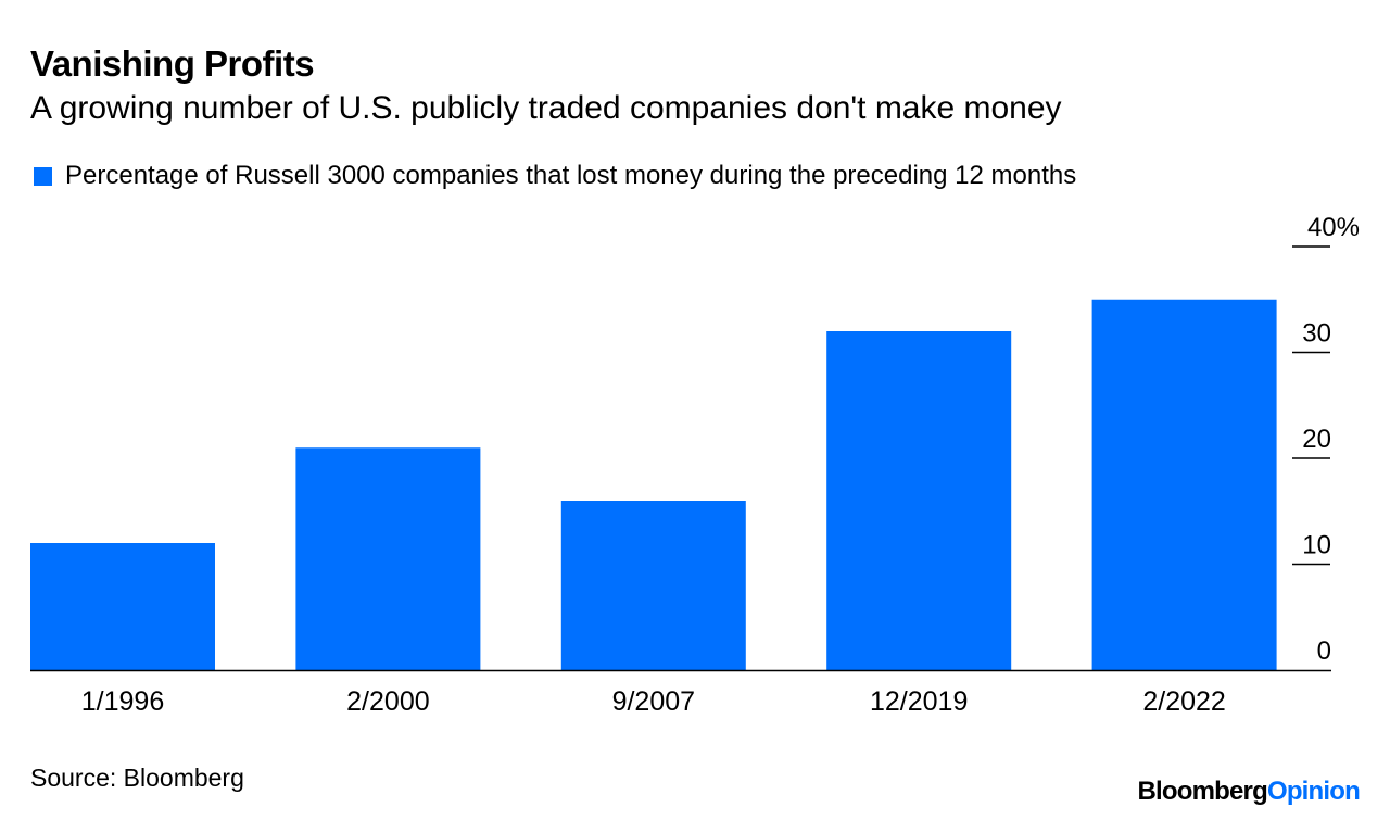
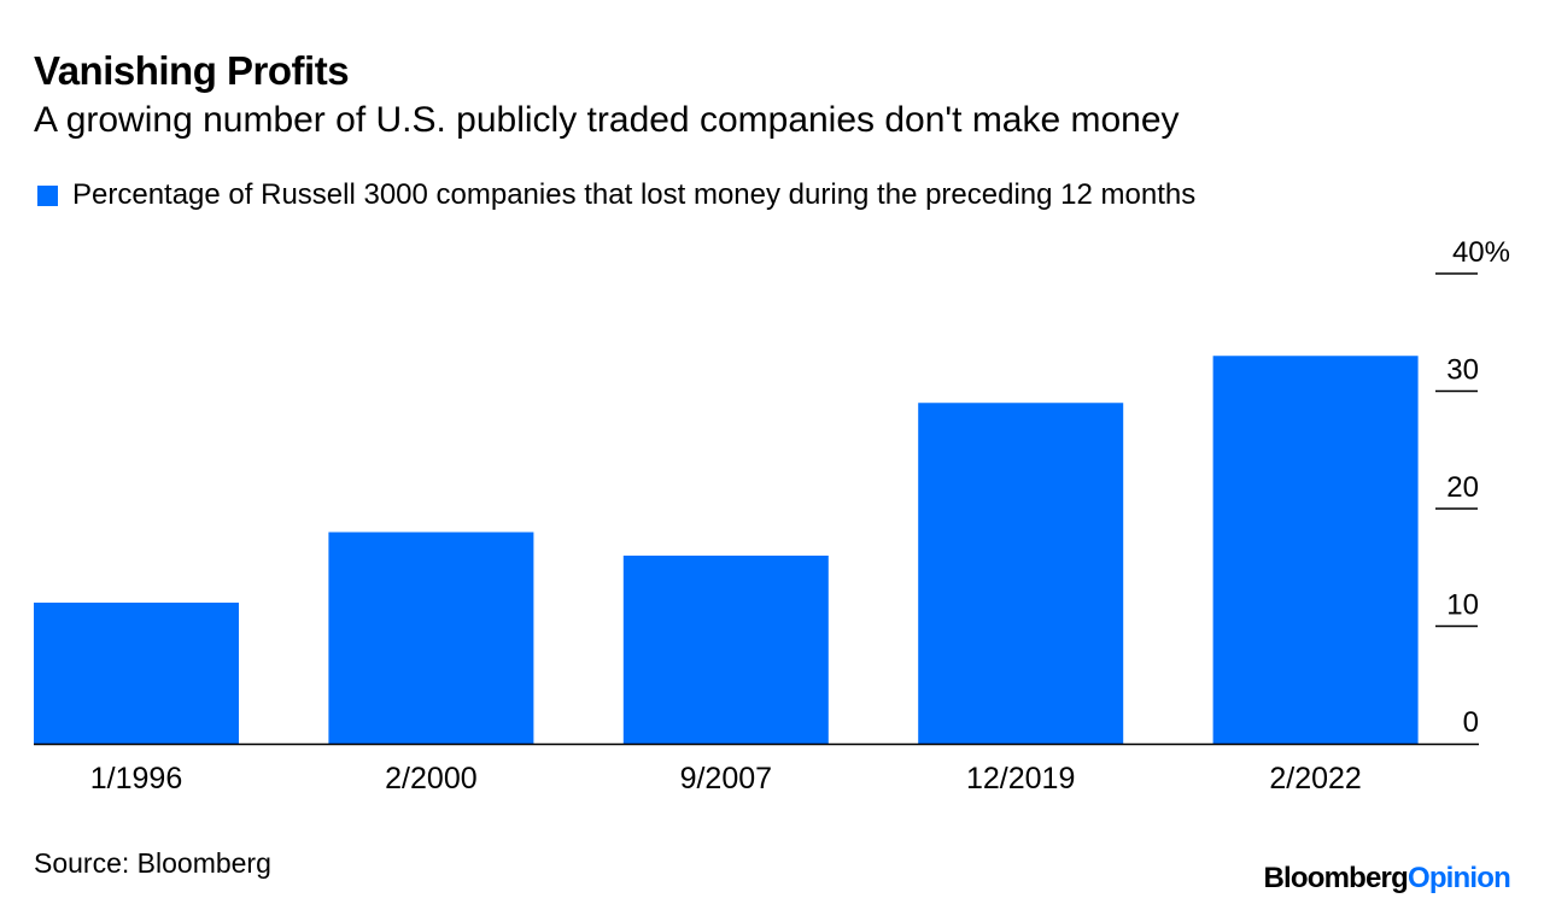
2/2000: 21 -> 18
12/2019: 32 -> 29
2/2022: 35 -> 33
